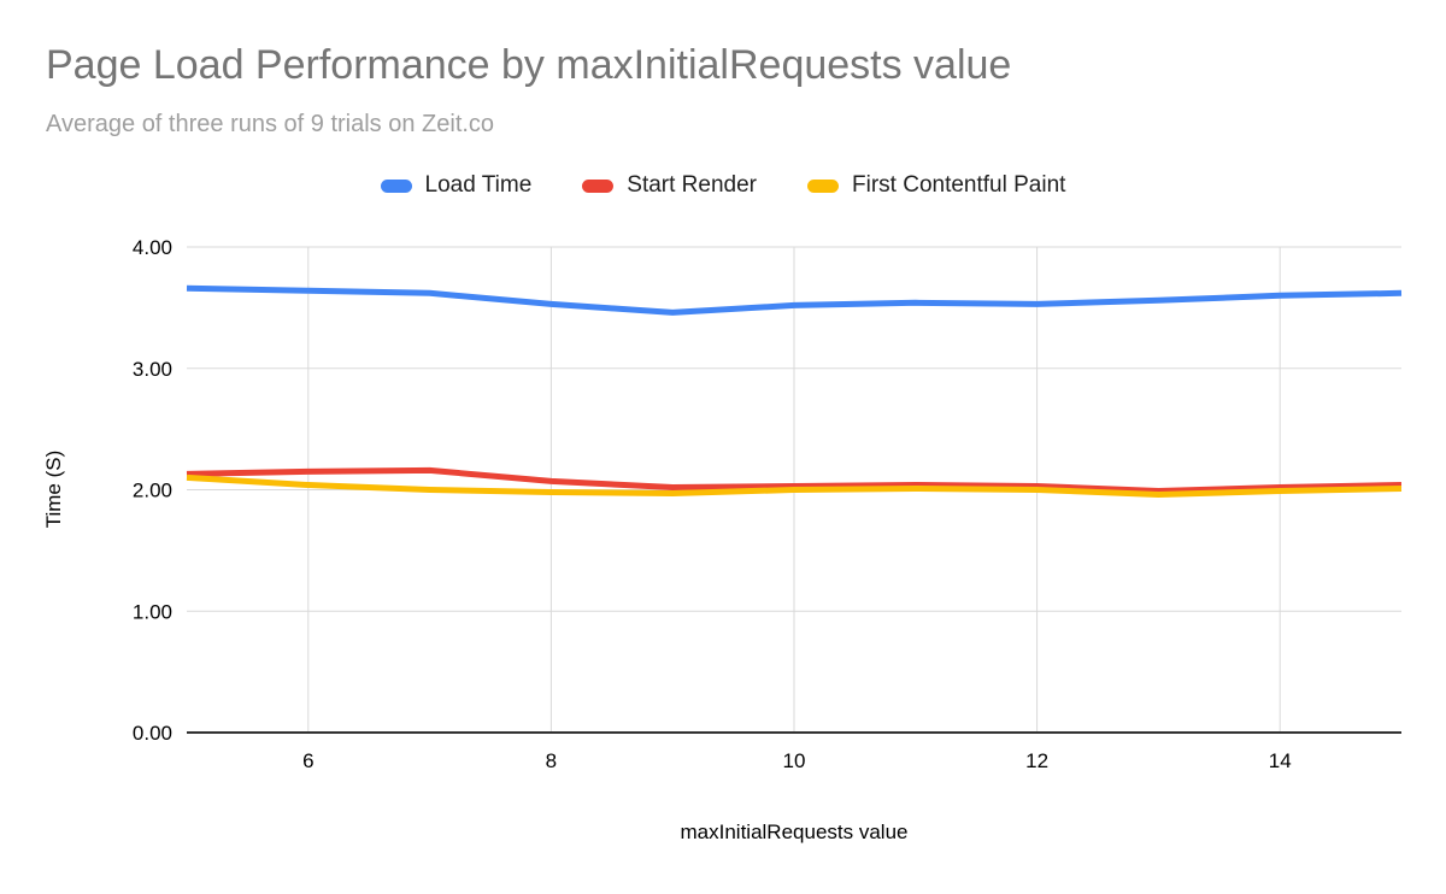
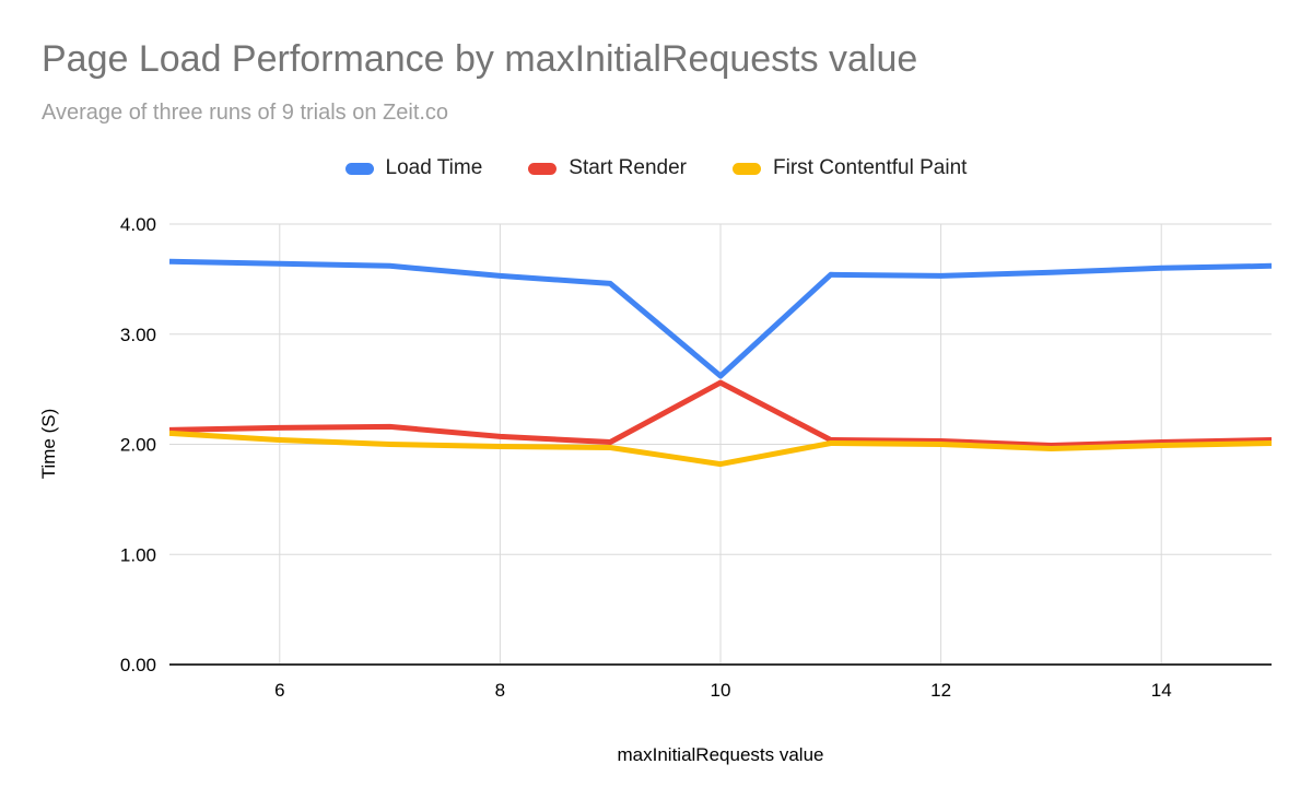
Load Time/10: 3.52 -> 2.62
Start Render/10: 2.03 -> 2.56
First Contentful Paint/10: 2.00 -> 1.82
